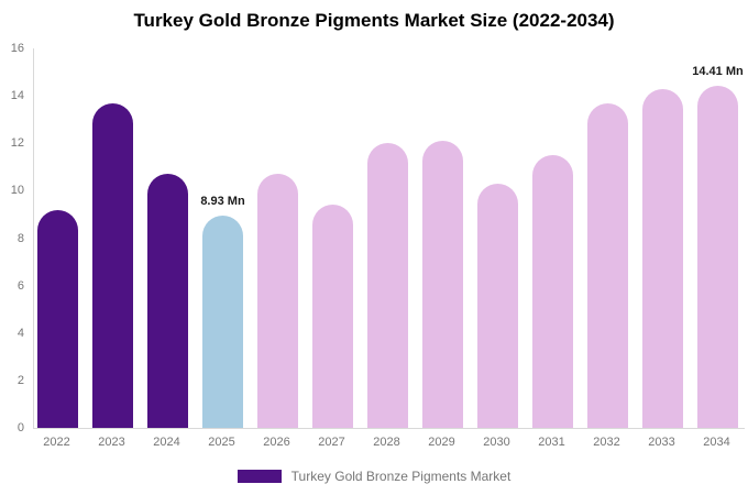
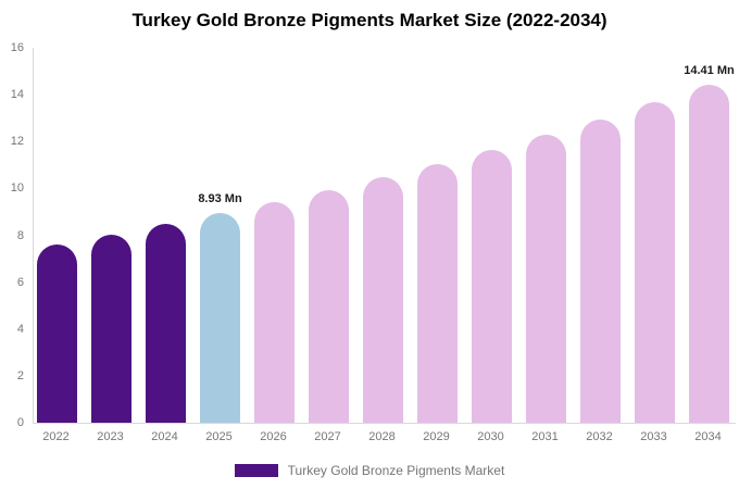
2022: 9.2 -> 7.6
2023: 13.7 -> 8.0
2024: 10.7 -> 8.5
2026: 10.7 -> 9.4
2027: 9.4 -> 9.9
2028: 12.0 -> 10.5
2029: 12.1 -> 11.0
2030: 10.3 -> 11.7
2031: 11.5 -> 12.3
2032: 13.7 -> 12.9
2033: 14.3 -> 13.7
